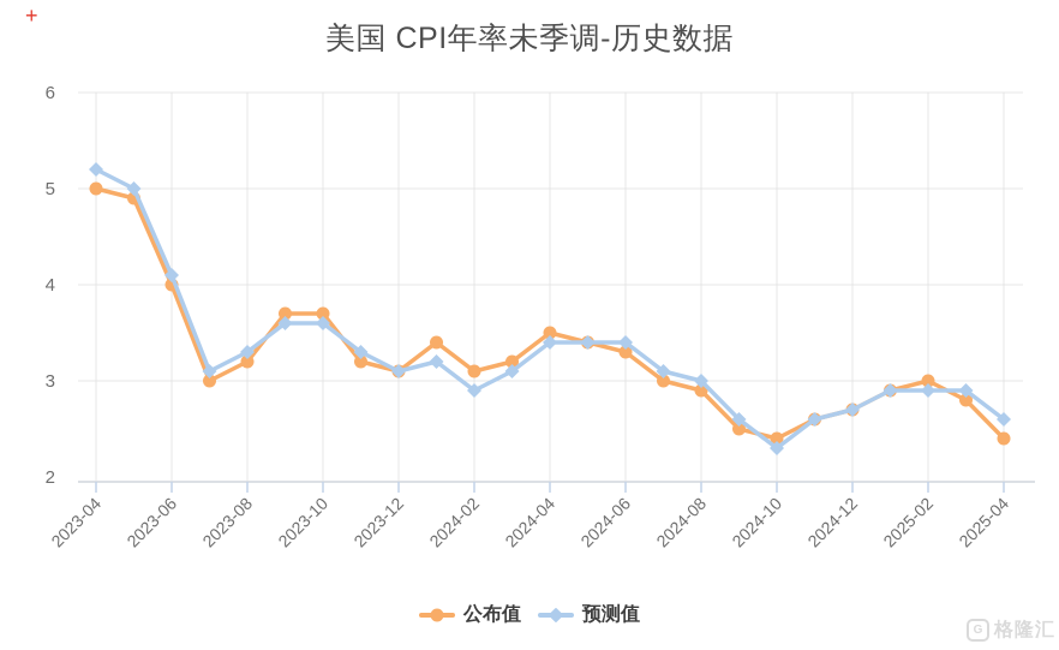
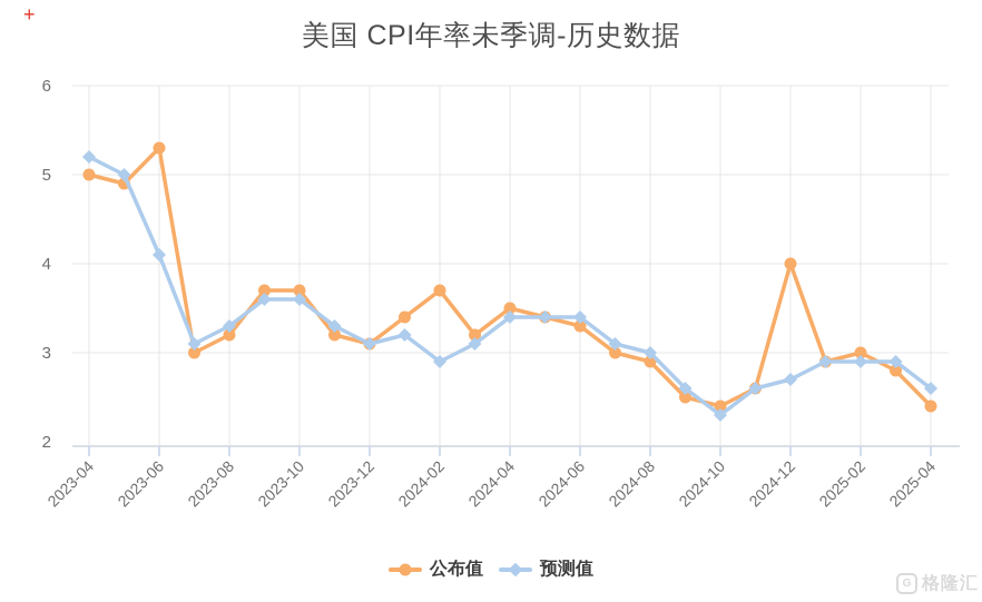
公布值/2023-06: 4.0 -> 5.3
公布值/2024-02: 3.1 -> 3.7
公布值/2024-12: 2.7 -> 4.0
